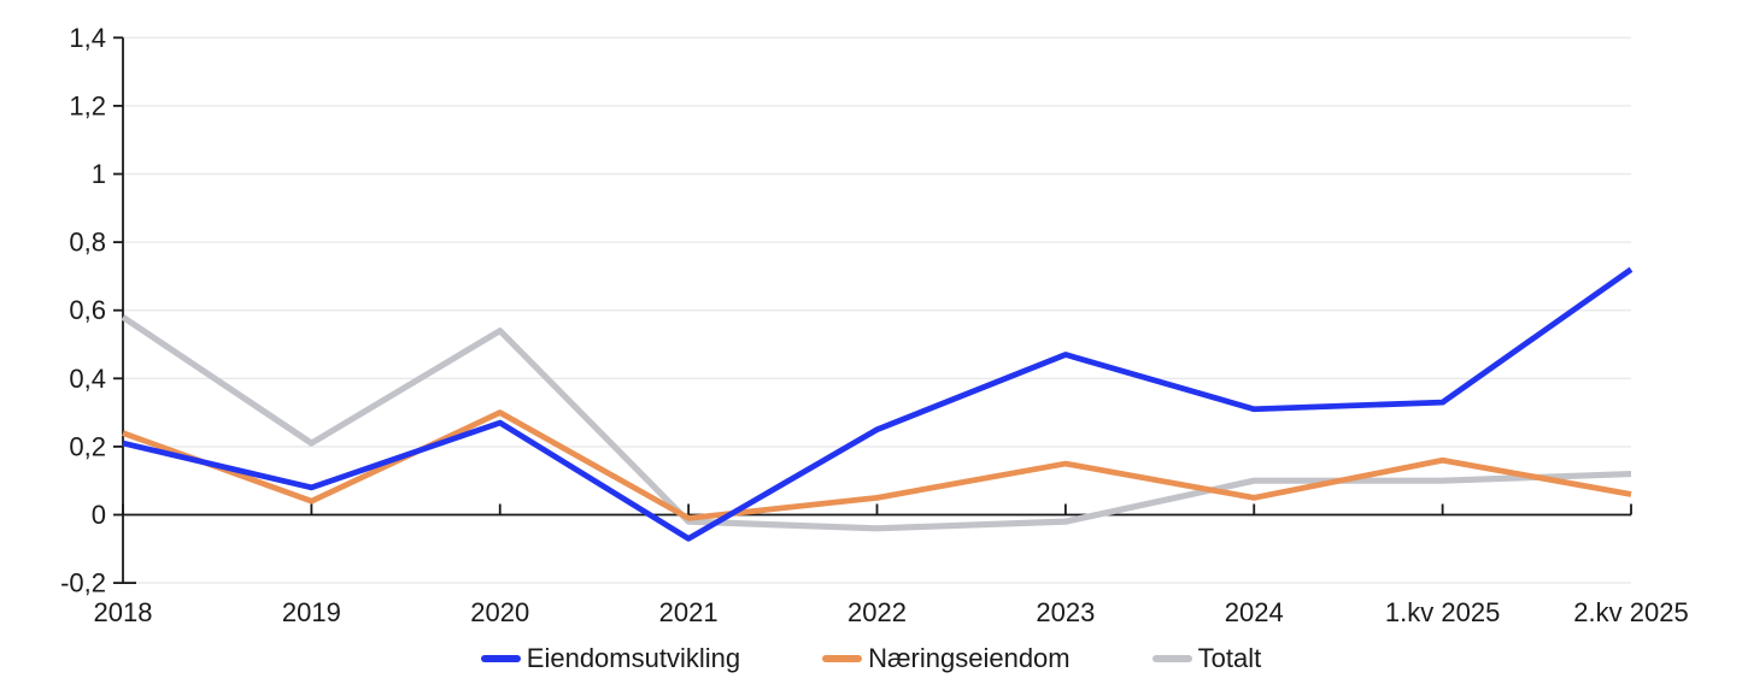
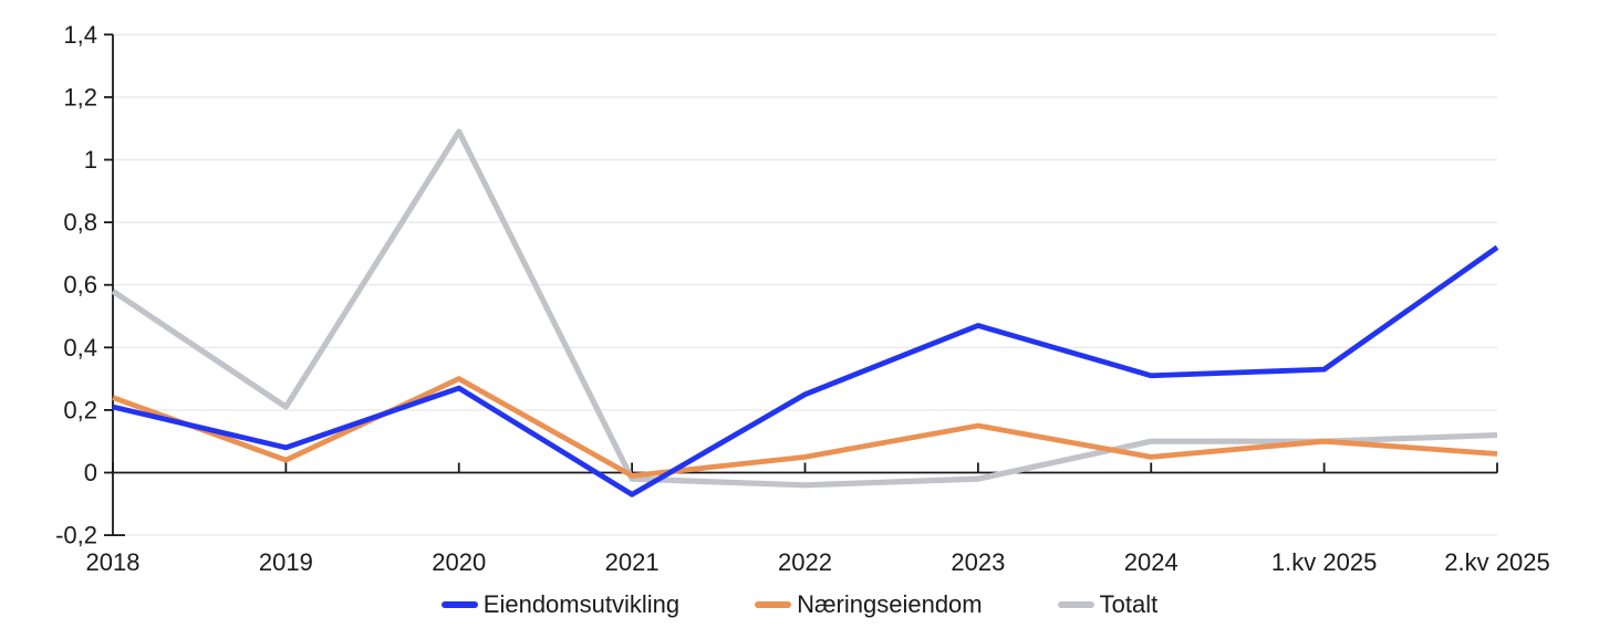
Totalt/2020: 0,54 -> 1,09
Næringseiendom/1.kv 2025: 0,16 -> 0,10
